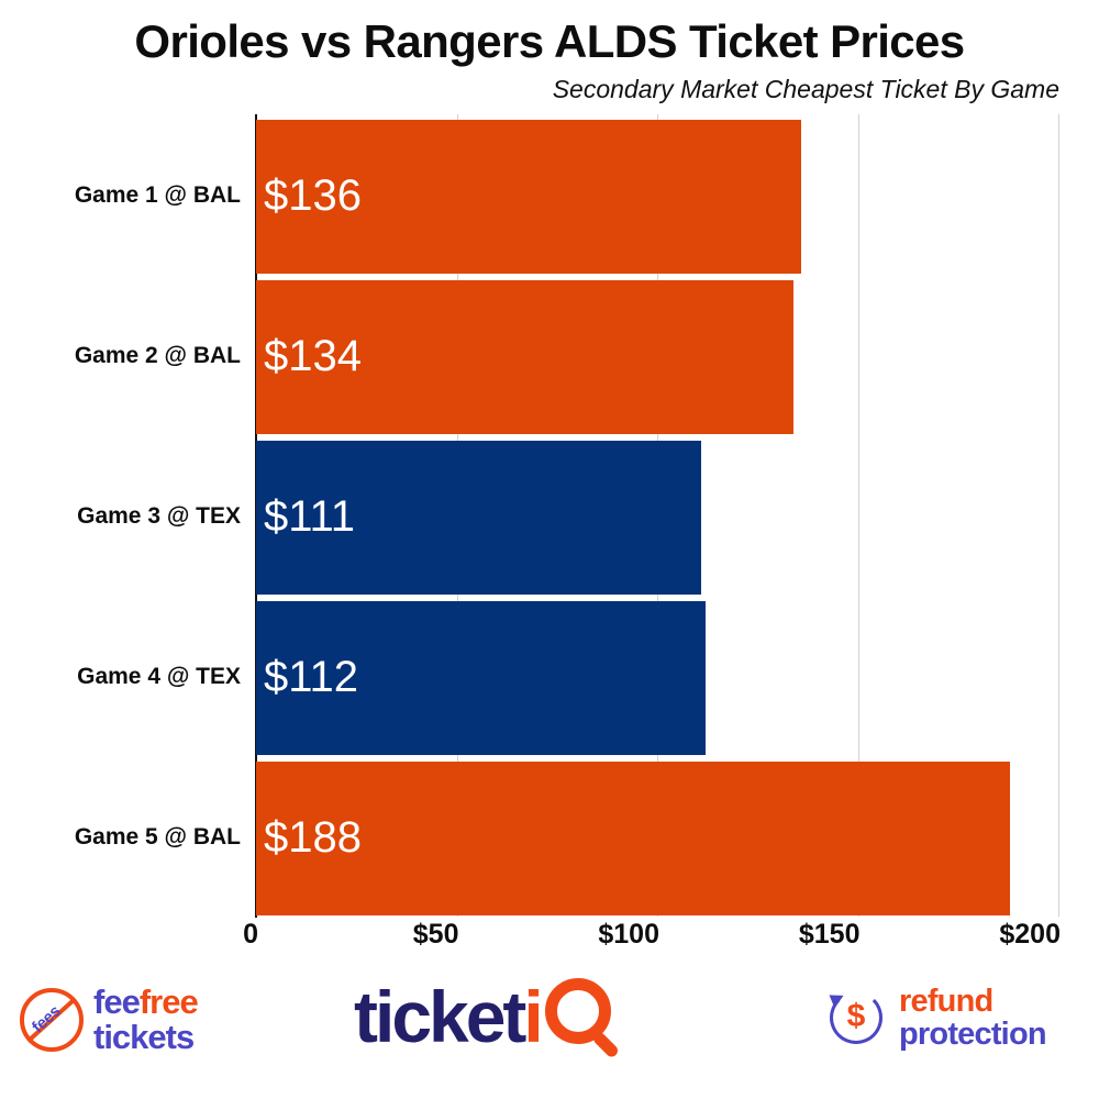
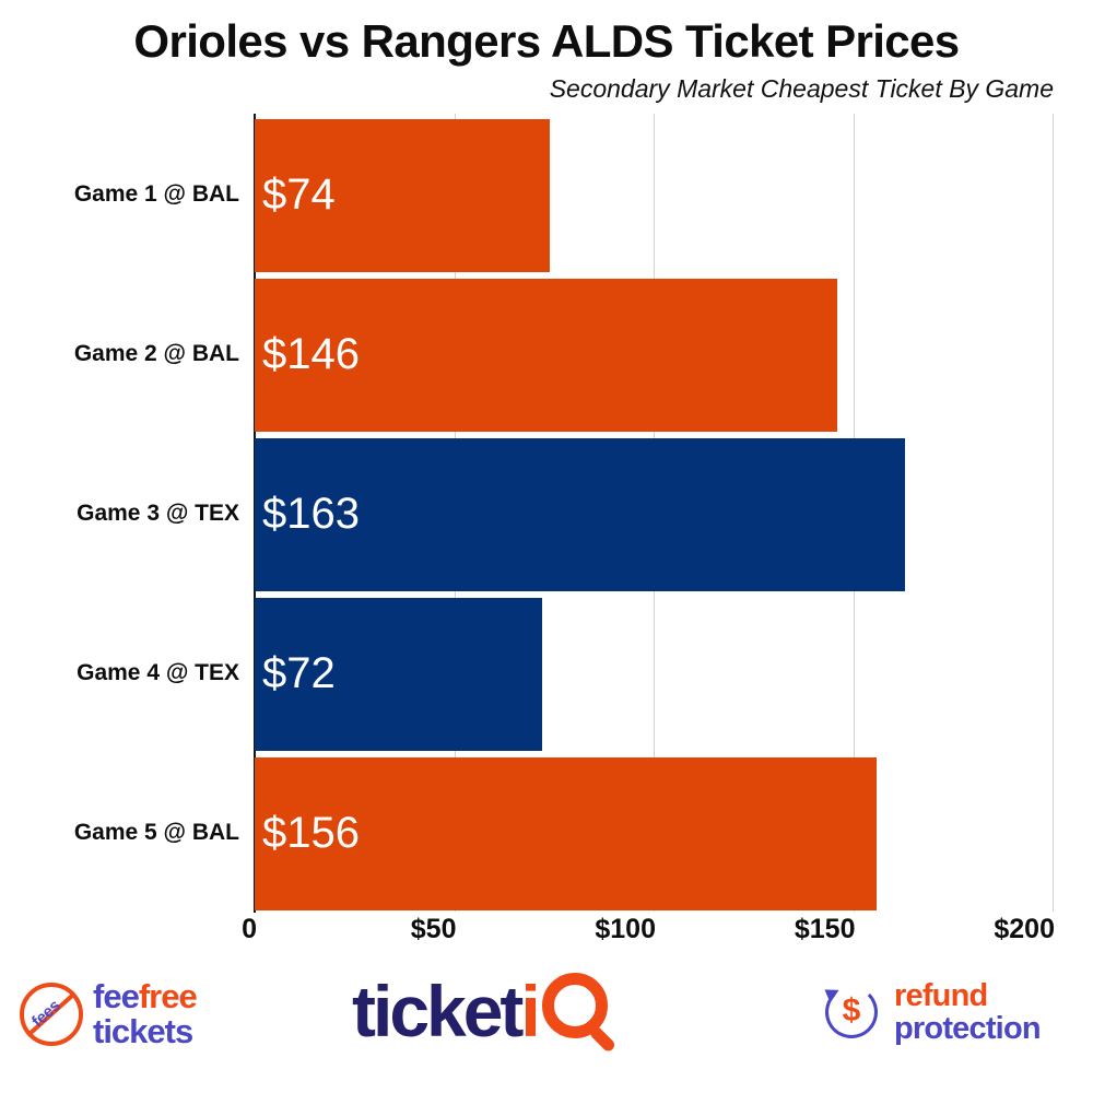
Game 1 @ BAL: $136 -> $74
Game 2 @ BAL: $134 -> $146
Game 3 @ TEX: $111 -> $163
Game 4 @ TEX: $112 -> $72
Game 5 @ BAL: $188 -> $156
